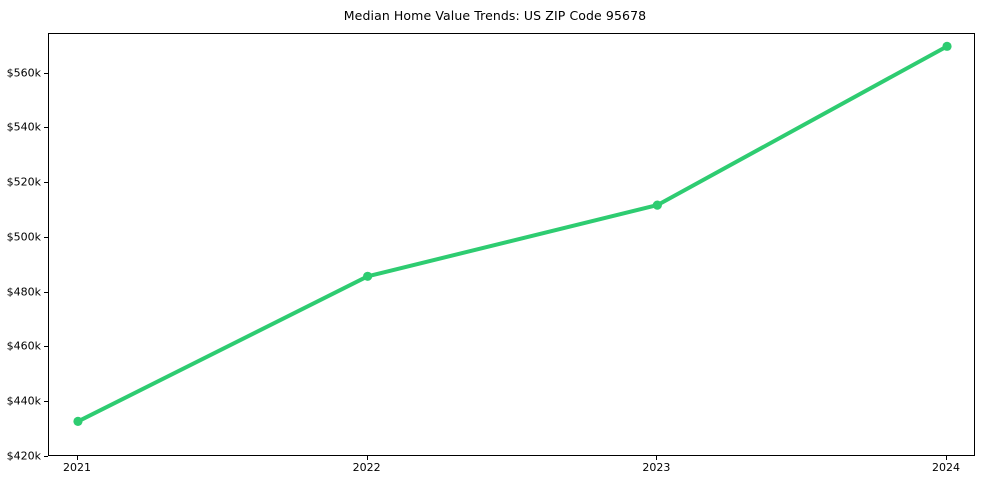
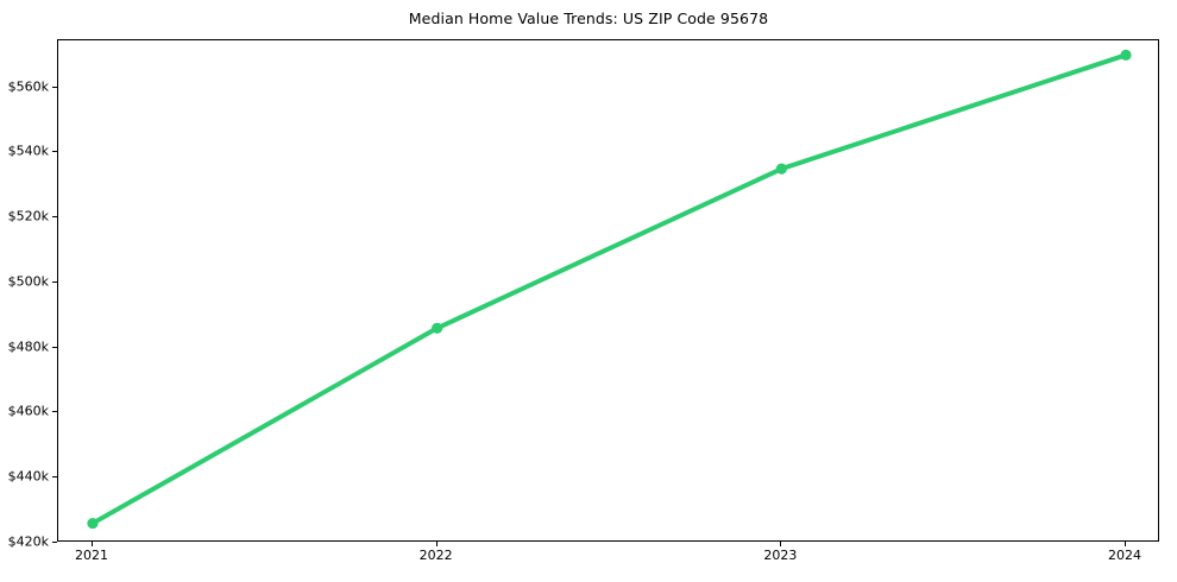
2021: $433k -> $426k
2023: $512k -> $535k
